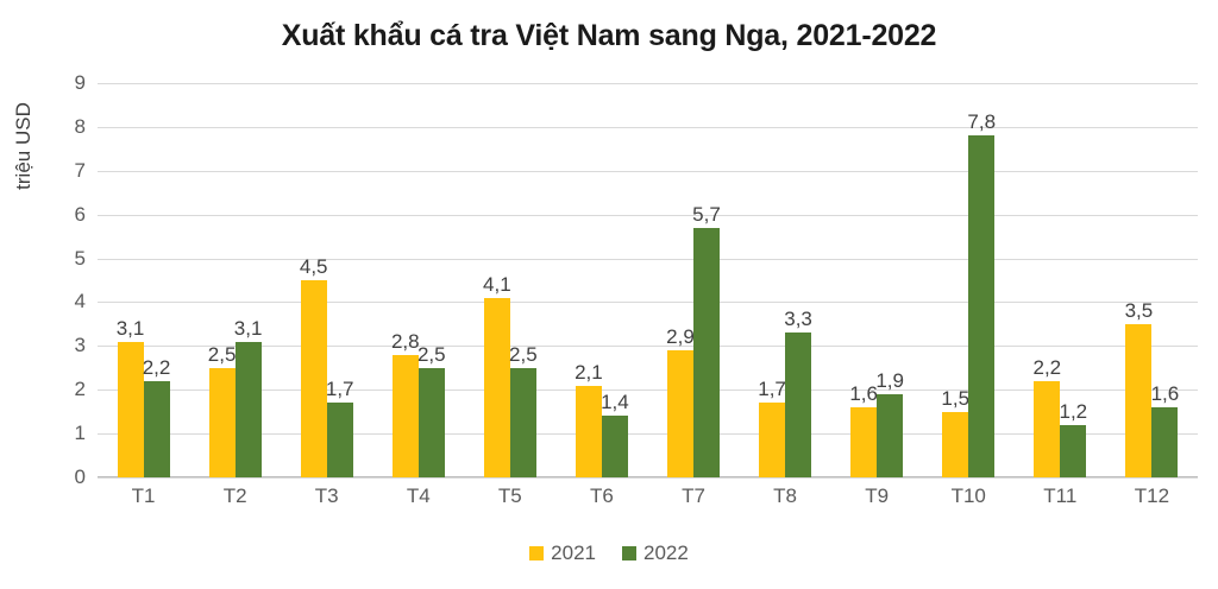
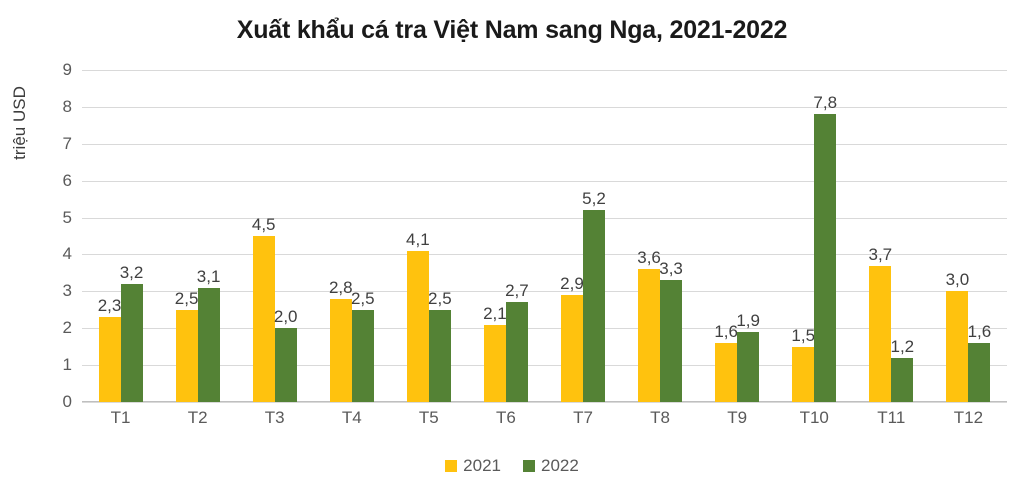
2021/T1: 3,1 -> 2,3
2022/T1: 2,2 -> 3,2
2022/T3: 1,7 -> 2,0
2022/T6: 1,4 -> 2,7
2022/T7: 5,7 -> 5,2
2021/T8: 1,7 -> 3,6
2021/T11: 2,2 -> 3,7
2021/T12: 3,5 -> 3,0
